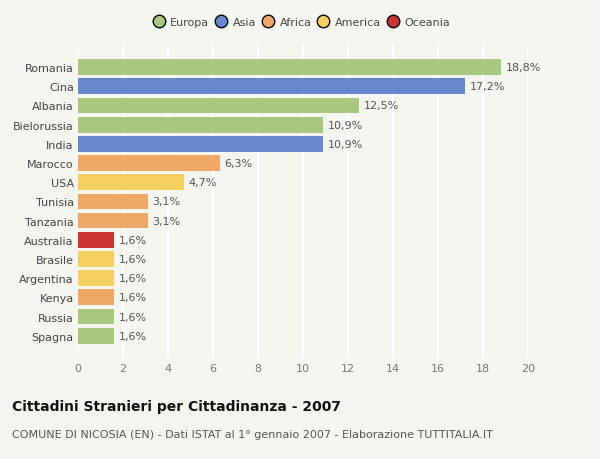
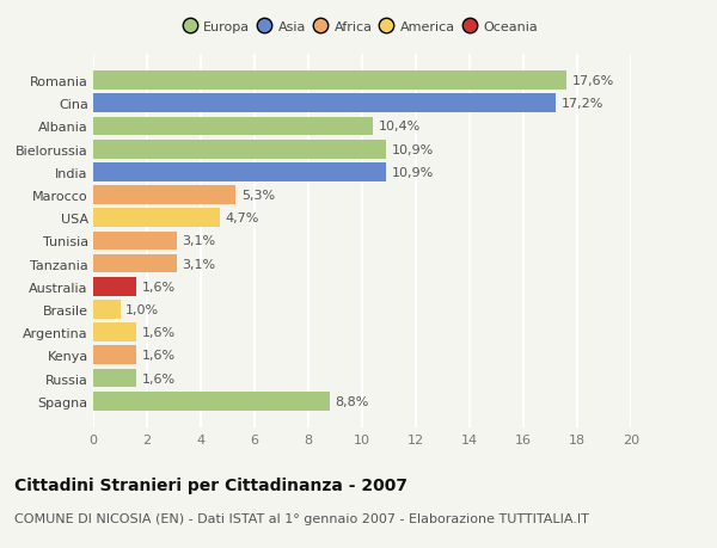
Romania: 18,8% -> 17,6%
Albania: 12,5% -> 10,4%
Marocco: 6,3% -> 5,3%
Brasile: 1,6% -> 1,0%
Spagna: 1,6% -> 8,8%
